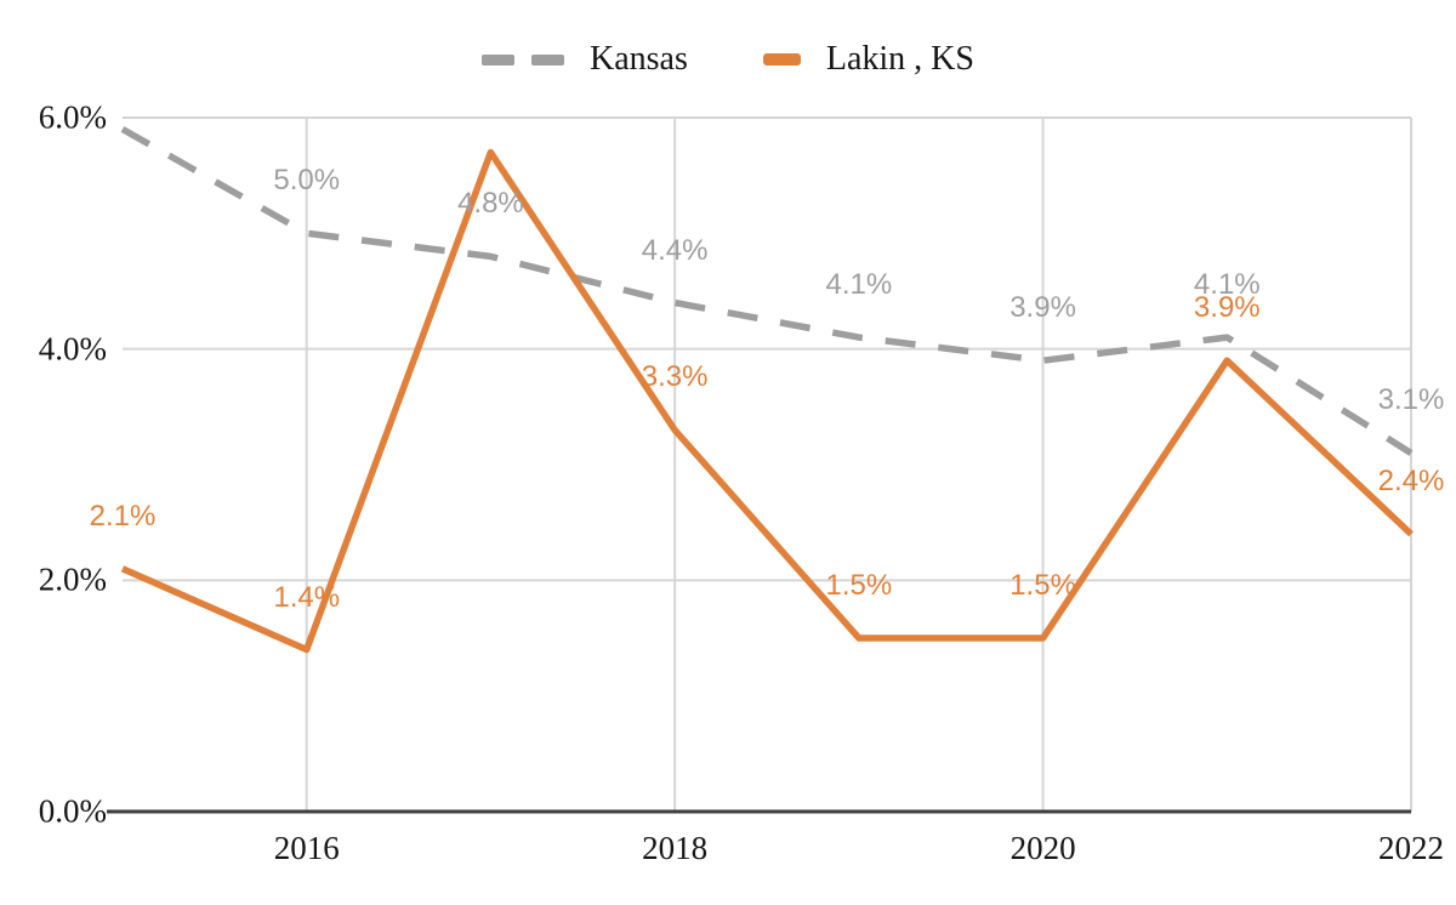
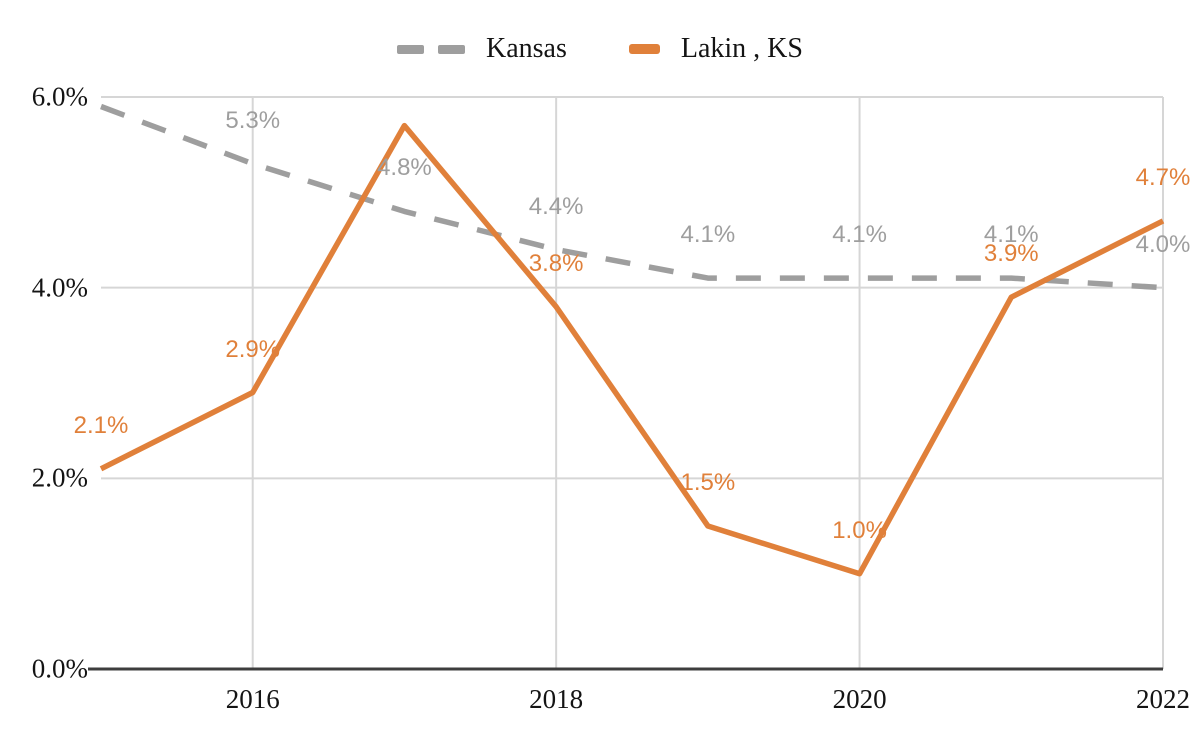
Kansas/2016: 5.0% -> 5.3%
Lakin , KS/2016: 1.4% -> 2.9%
Lakin , KS/2018: 3.3% -> 3.8%
Kansas/2020: 3.9% -> 4.1%
Lakin , KS/2020: 1.5% -> 1.0%
Kansas/2022: 3.1% -> 4.0%
Lakin , KS/2022: 2.4% -> 4.7%
